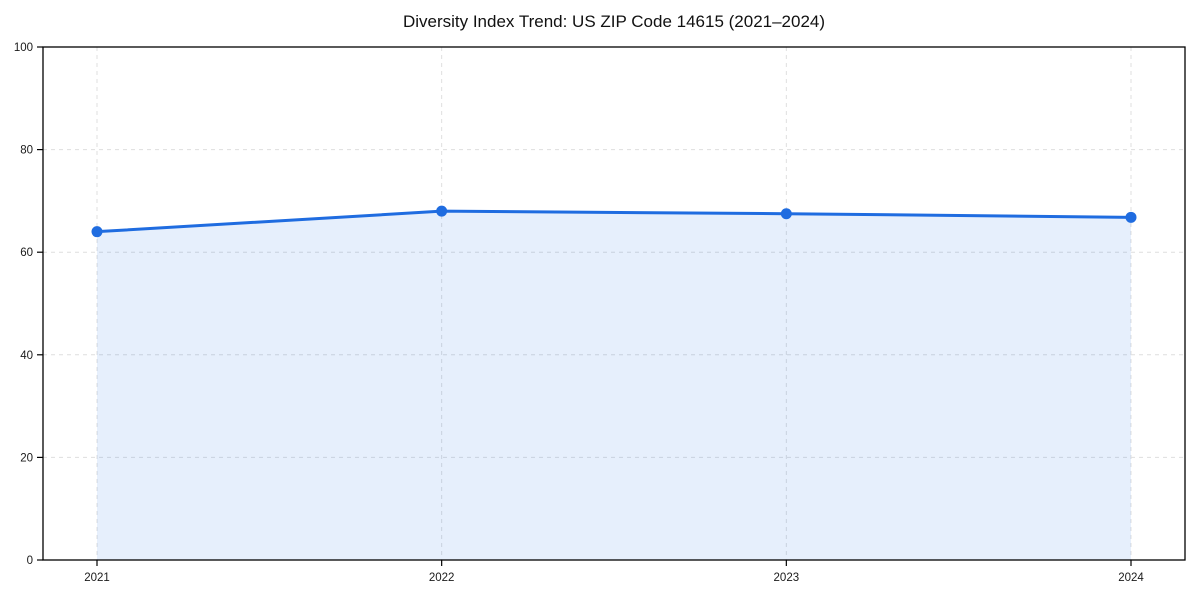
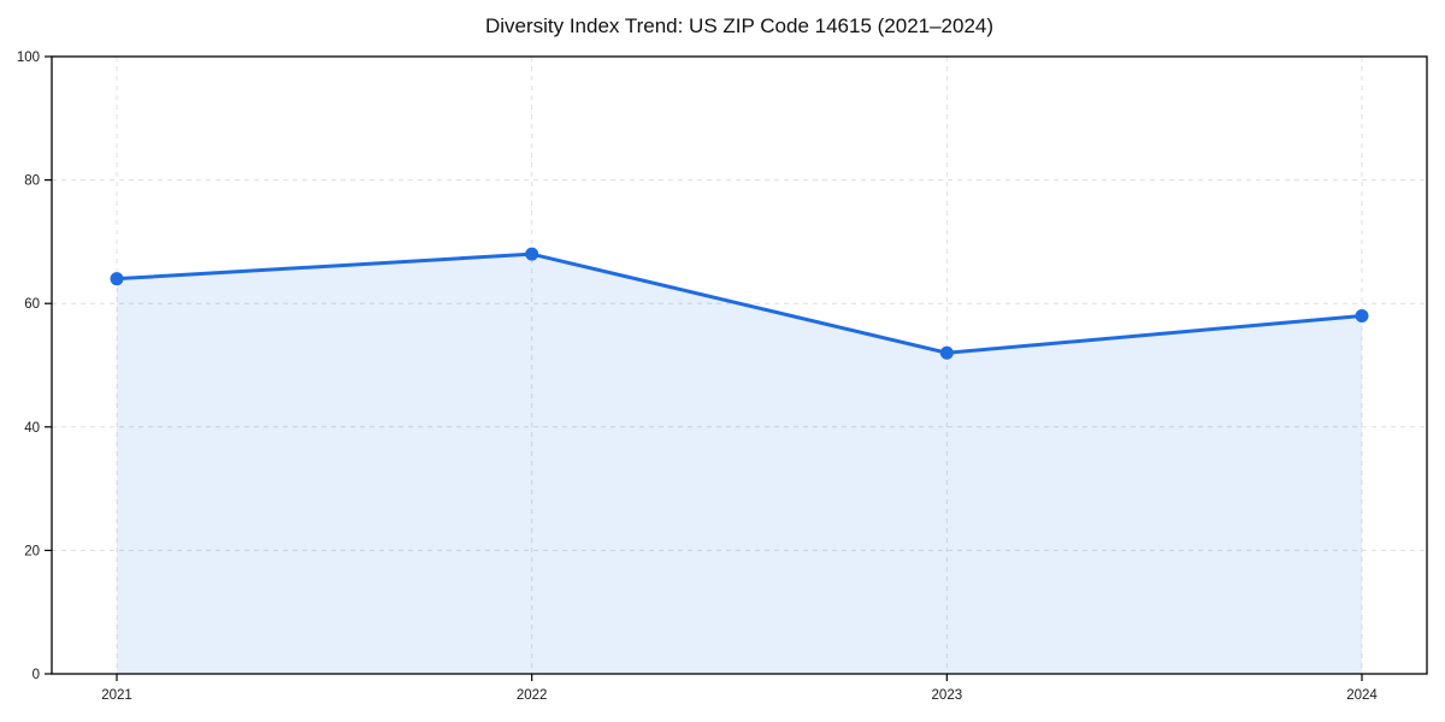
2023: 68 -> 52
2024: 67 -> 58
